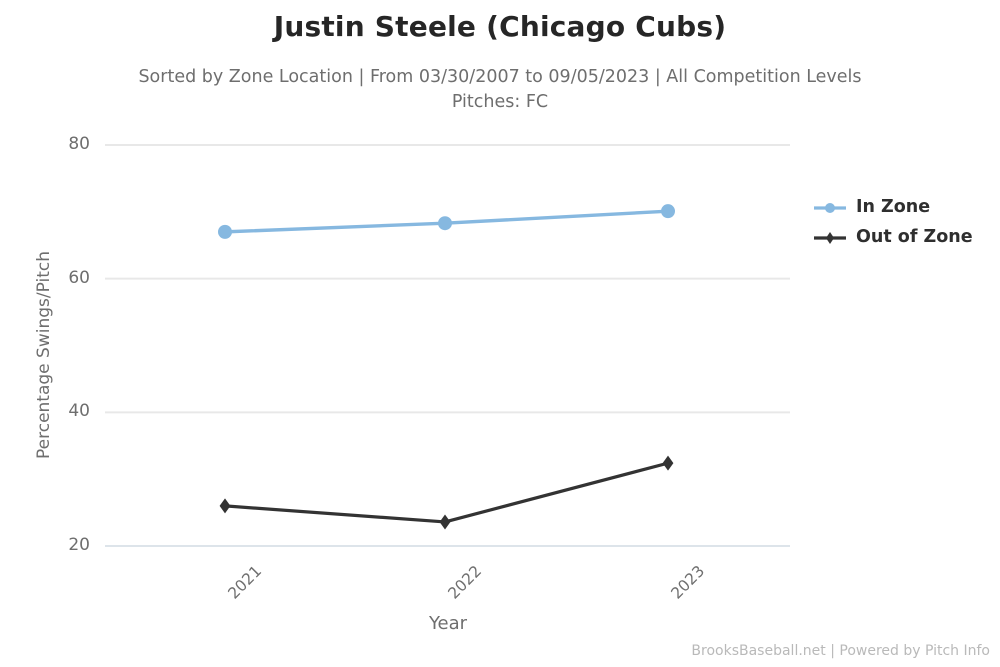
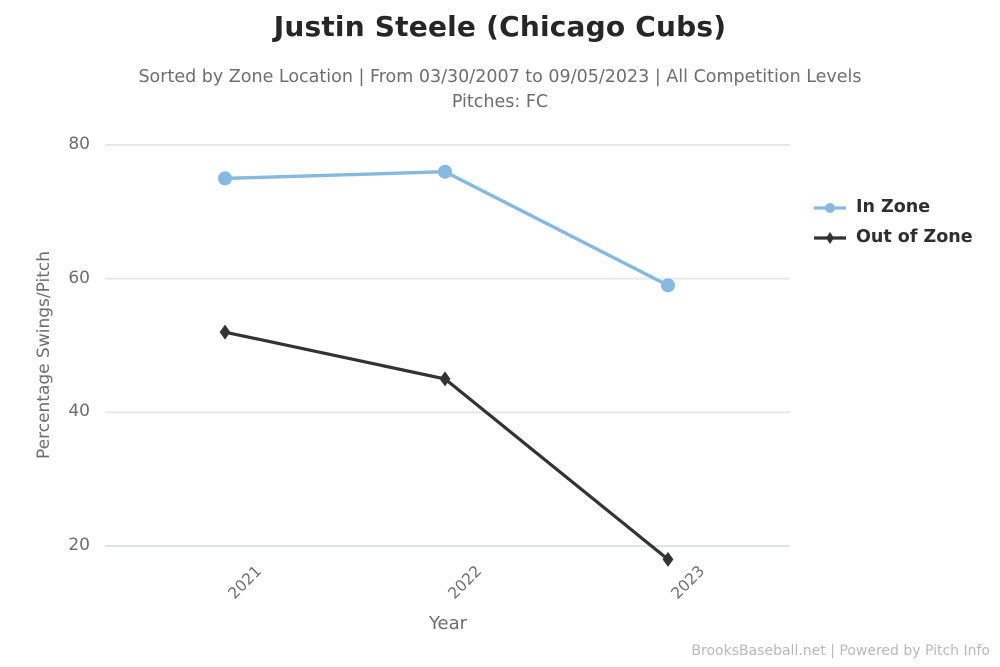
In Zone/2021: 67 -> 75
Out of Zone/2021: 26 -> 52
In Zone/2022: 68 -> 76
Out of Zone/2022: 24 -> 45
In Zone/2023: 70 -> 59
Out of Zone/2023: 32 -> 18
